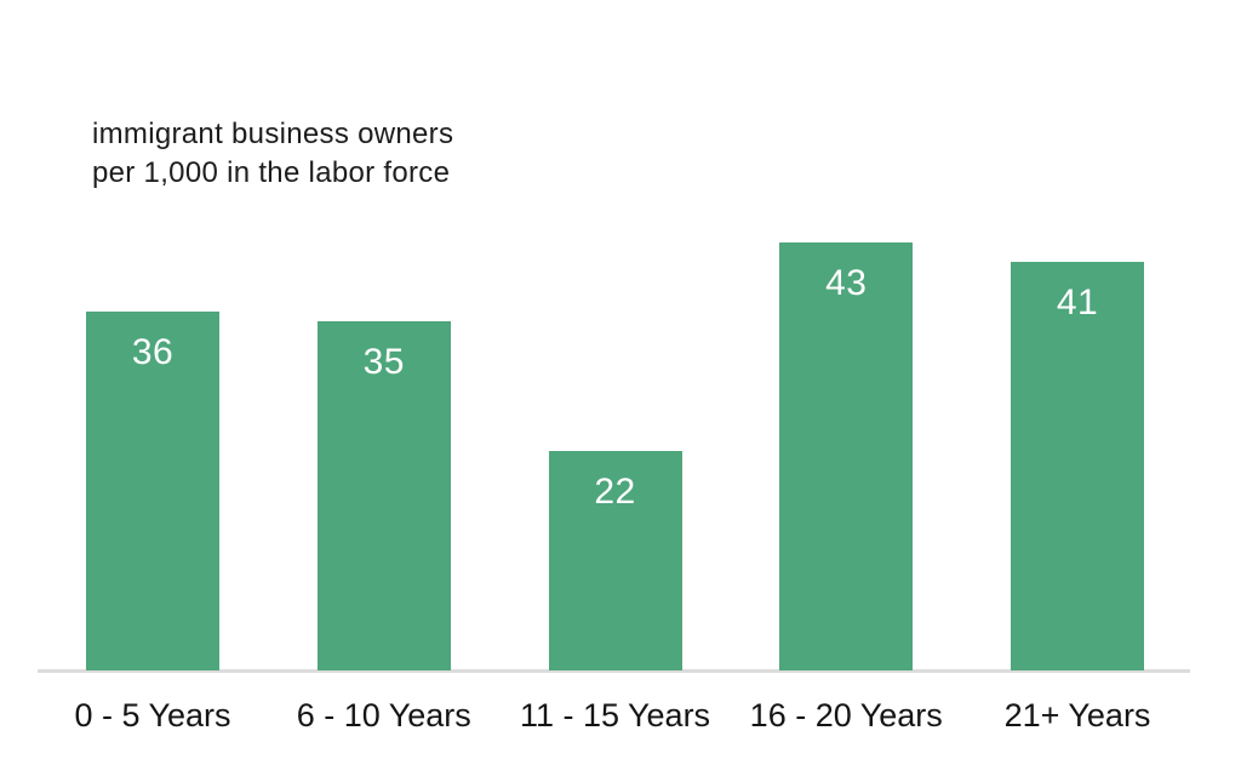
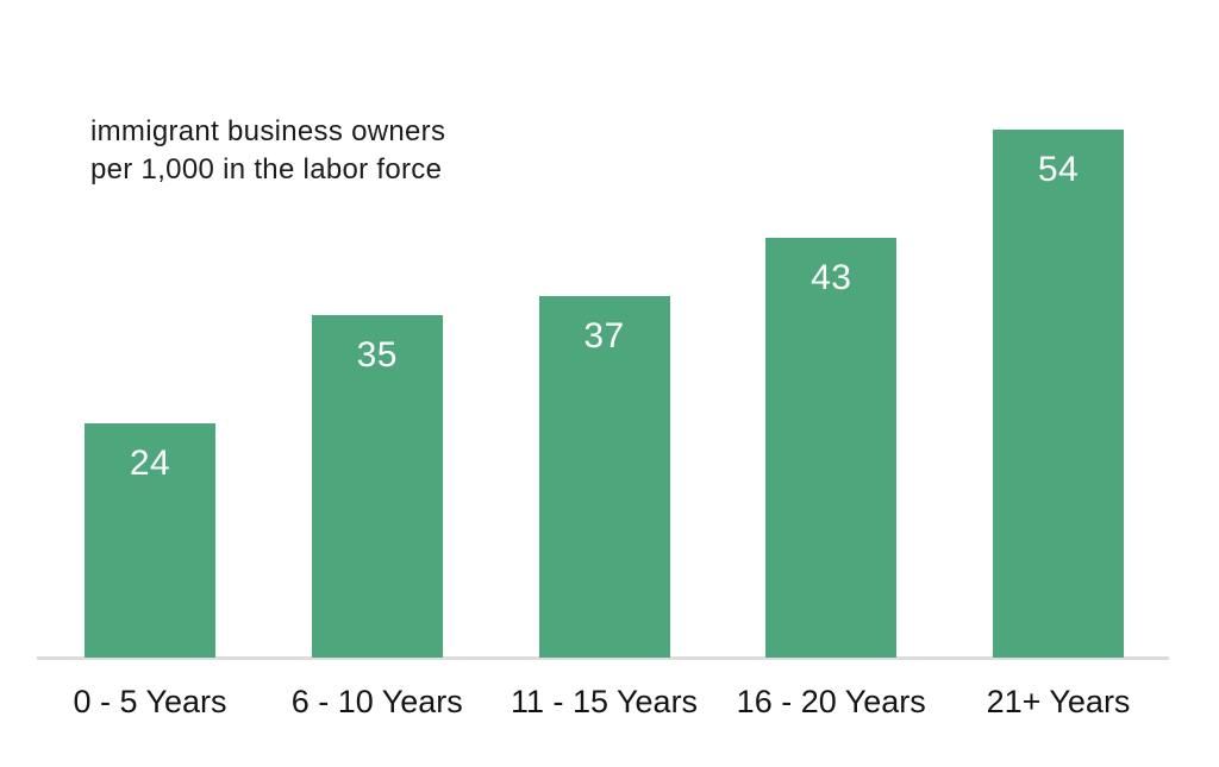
0 - 5 Years: 36 -> 24
11 - 15 Years: 22 -> 37
21+ Years: 41 -> 54
